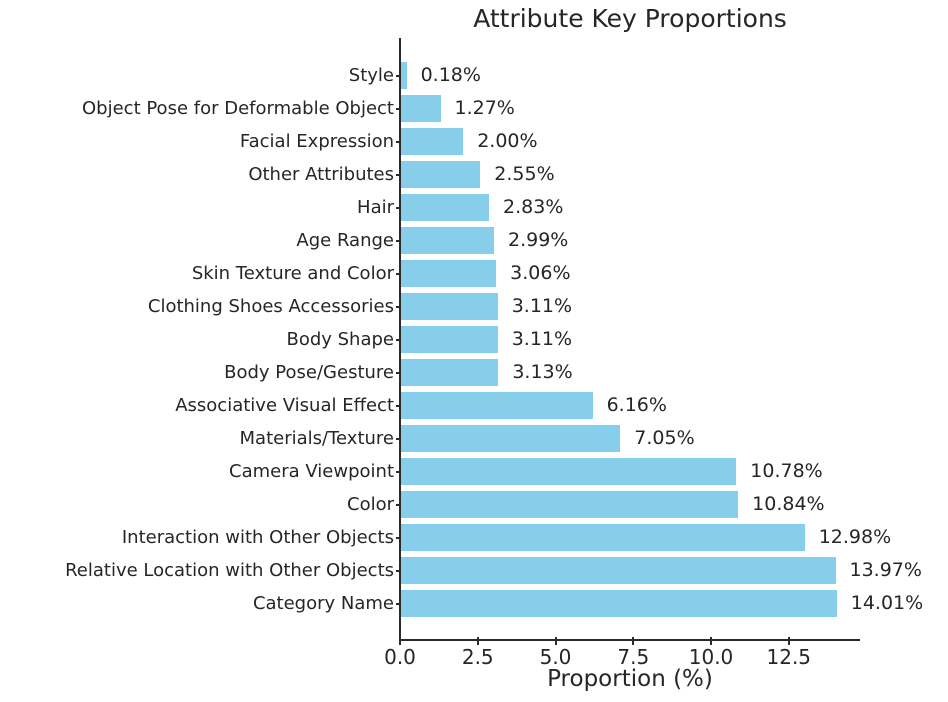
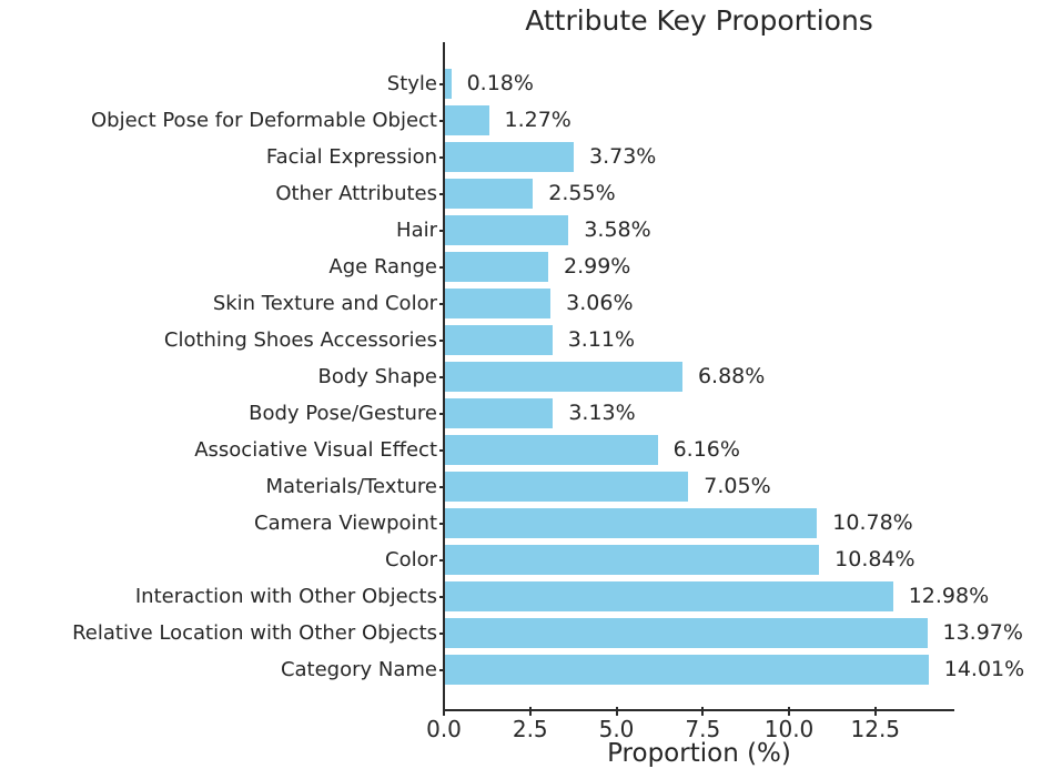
Facial Expression: 2.00% -> 3.73%
Hair: 2.83% -> 3.58%
Body Shape: 3.11% -> 6.88%
